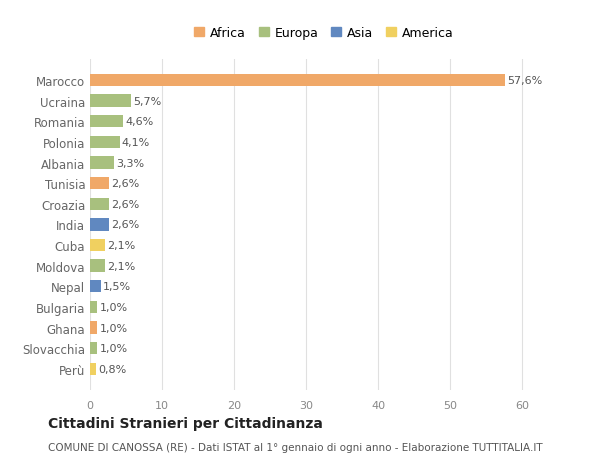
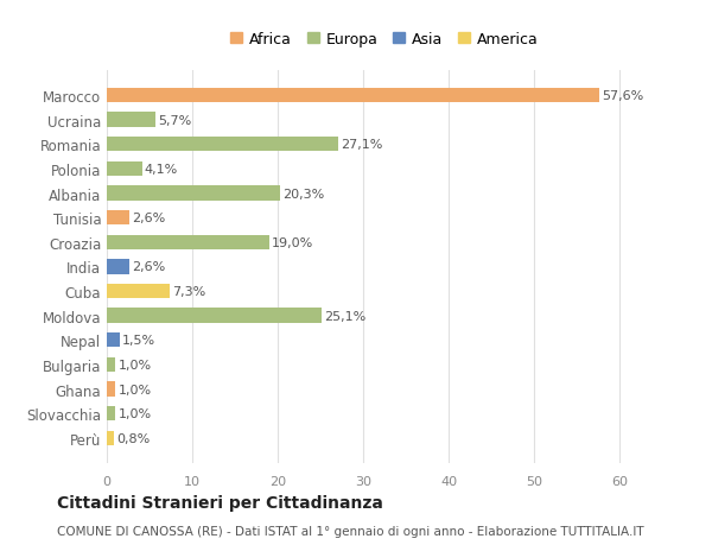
Romania: 4,6% -> 27,1%
Albania: 3,3% -> 20,3%
Croazia: 2,6% -> 19,0%
Cuba: 2,1% -> 7,3%
Moldova: 2,1% -> 25,1%
